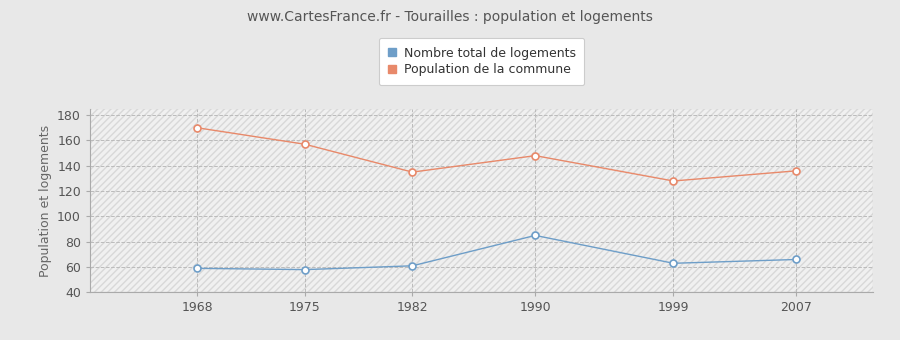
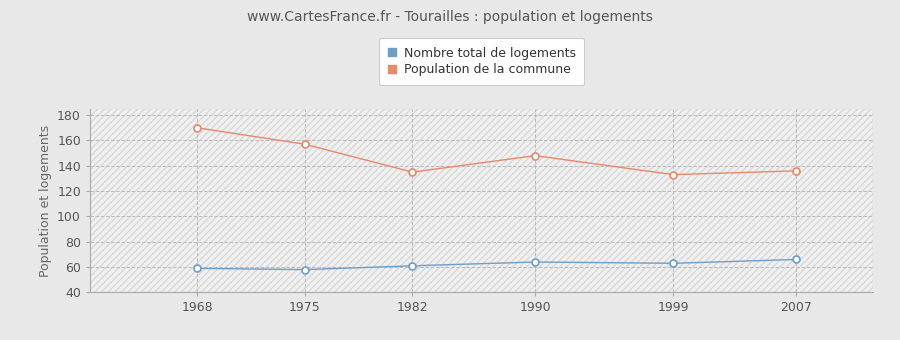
Nombre total de logements/1990: 85 -> 64
Population de la commune/1999: 128 -> 133
